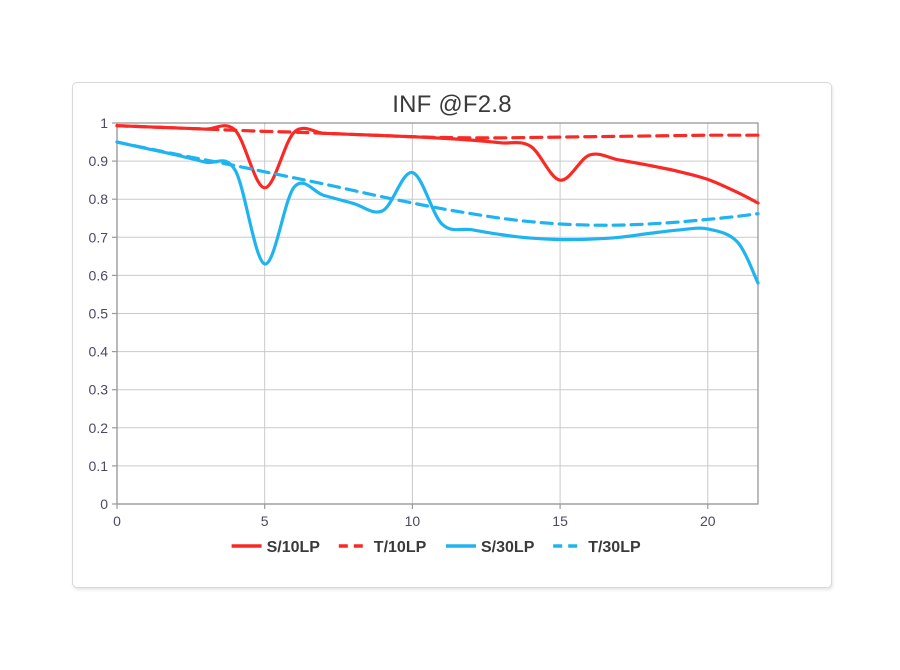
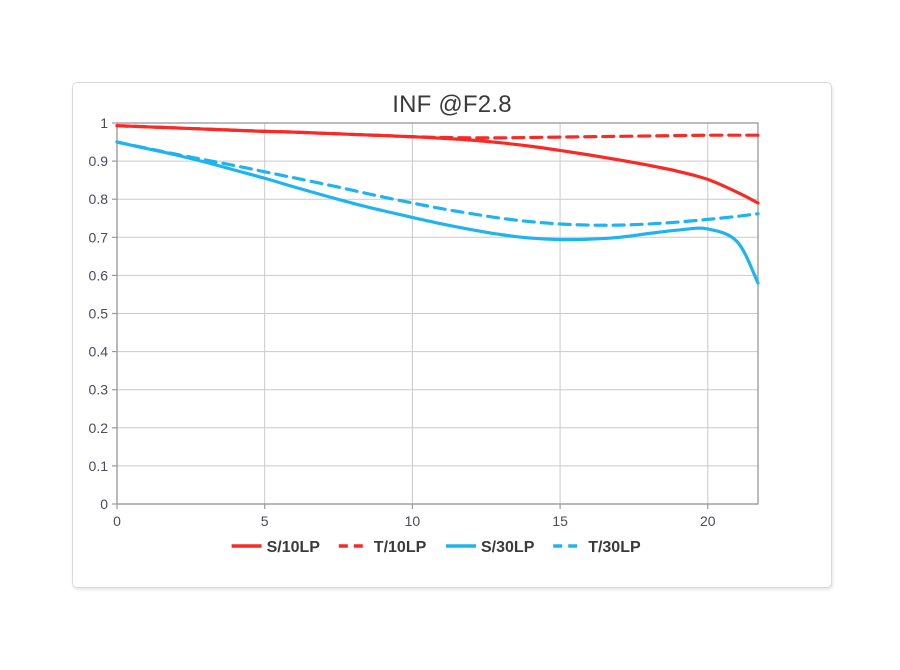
S/10LP/5: 0.83 -> 0.98
S/30LP/5: 0.63 -> 0.85
S/30LP/10: 0.87 -> 0.75
S/10LP/15: 0.85 -> 0.93
